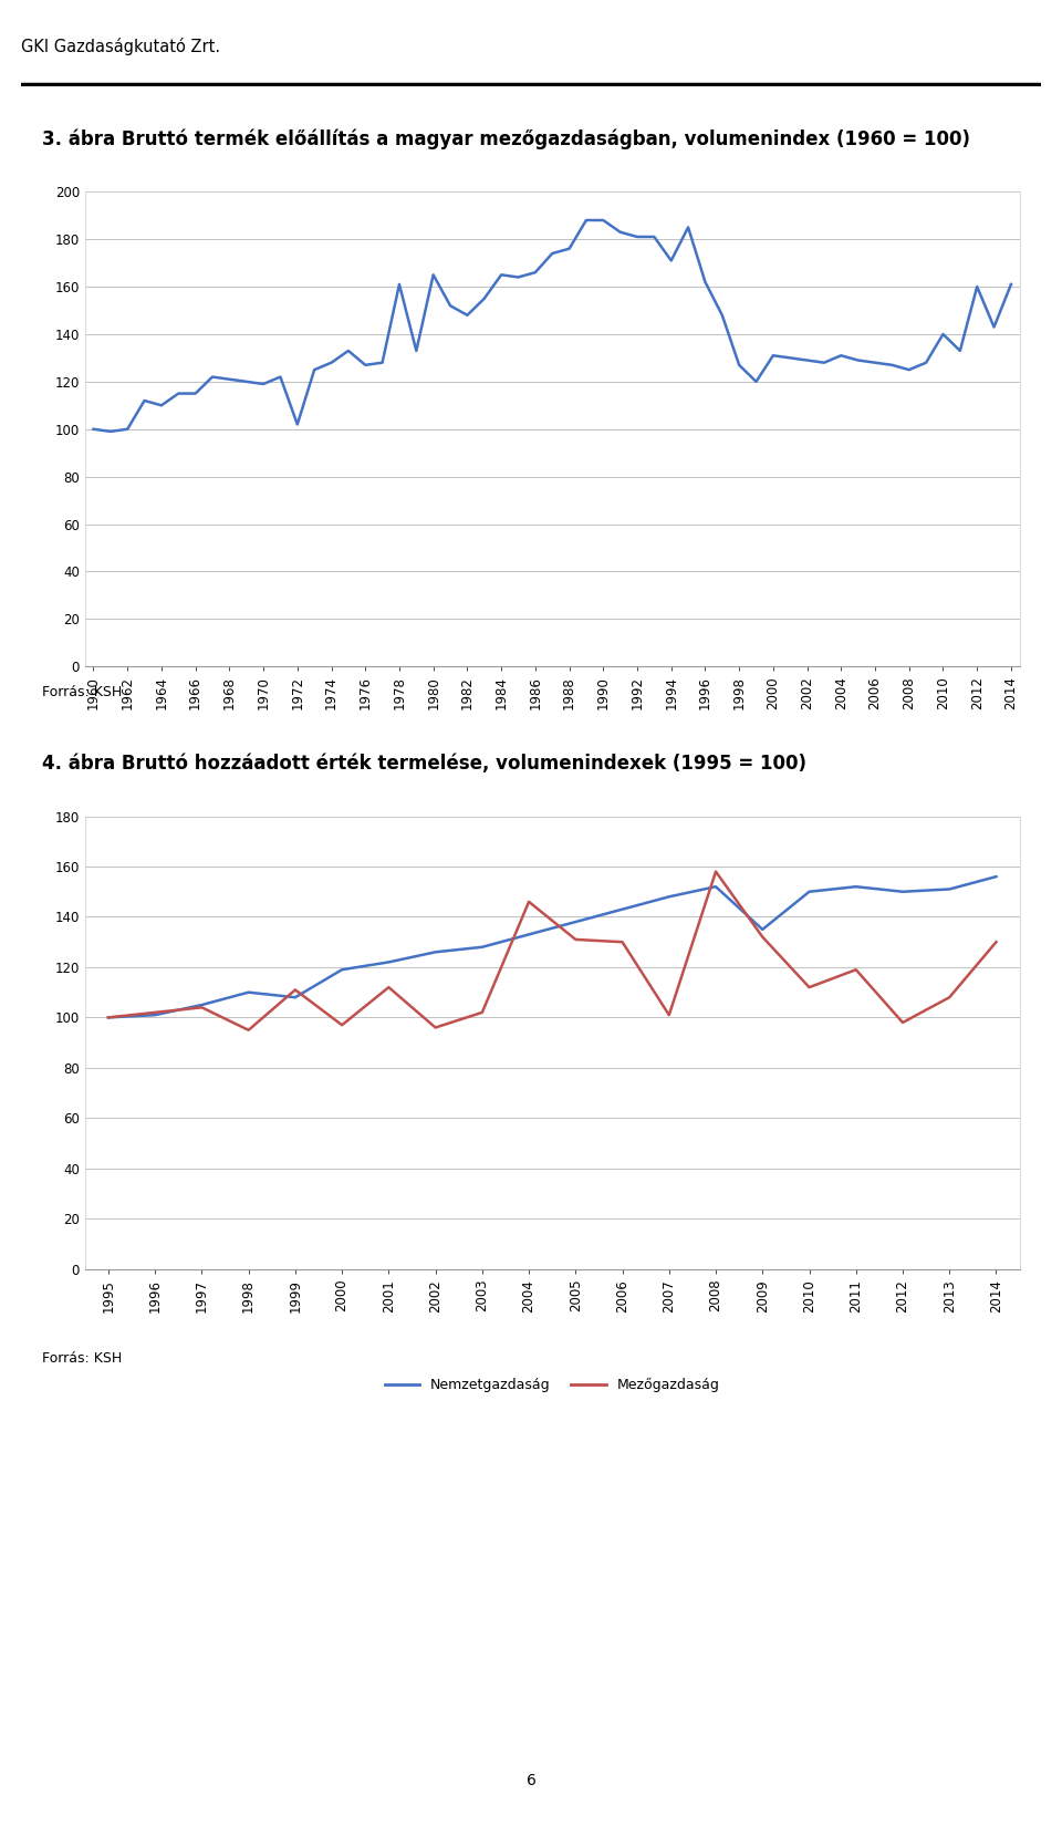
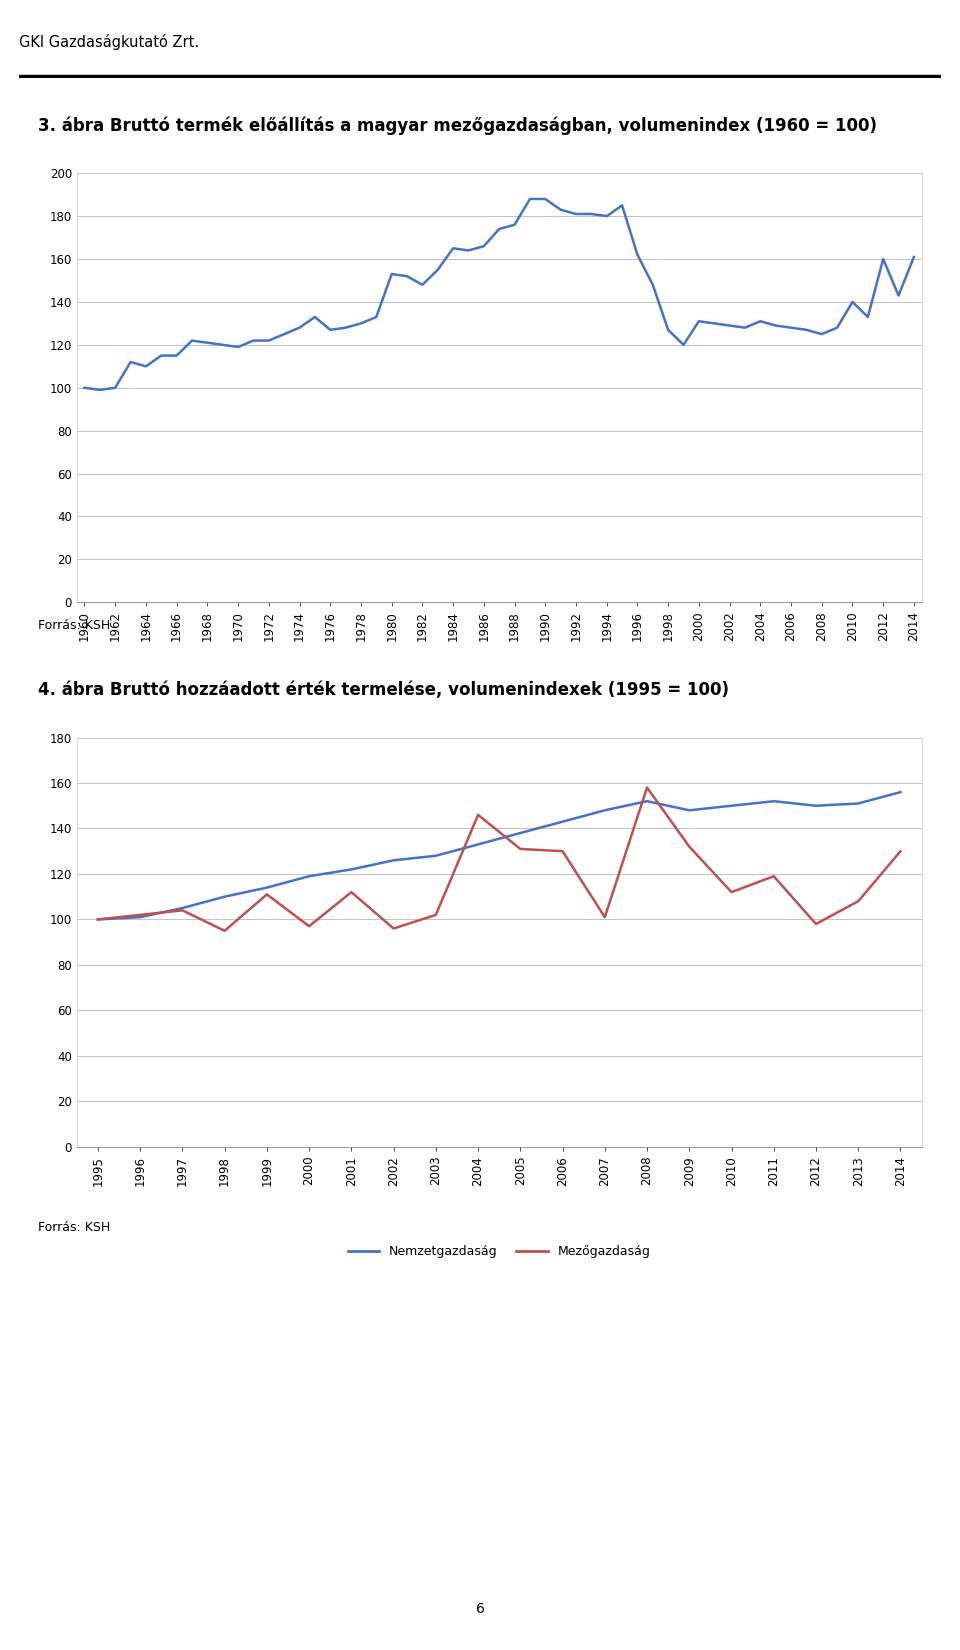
1972: 102 -> 122
1978: 161 -> 130
1980: 165 -> 153
1994: 171 -> 180
Nemzetgazdaság/1999: 108 -> 114
Nemzetgazdaság/2009: 135 -> 148
